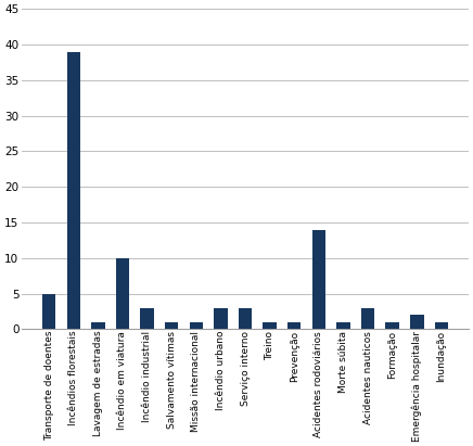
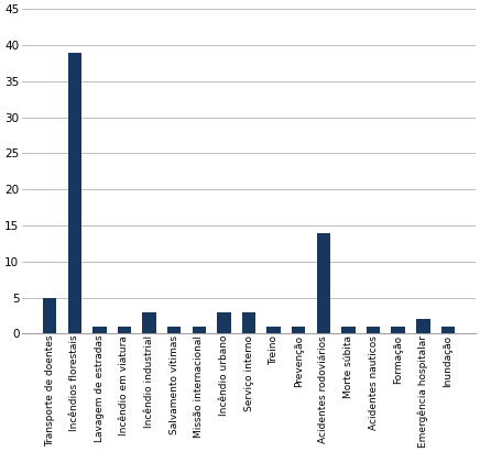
Incêndio em viatura: 10 -> 1
Acidentes nauticos: 3 -> 1
